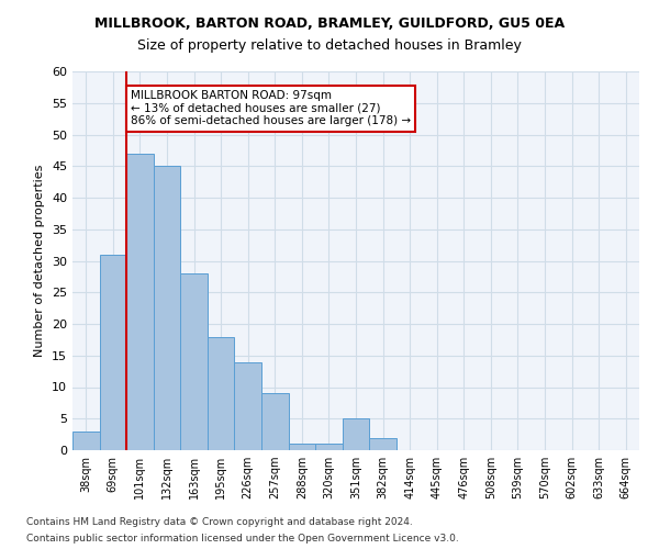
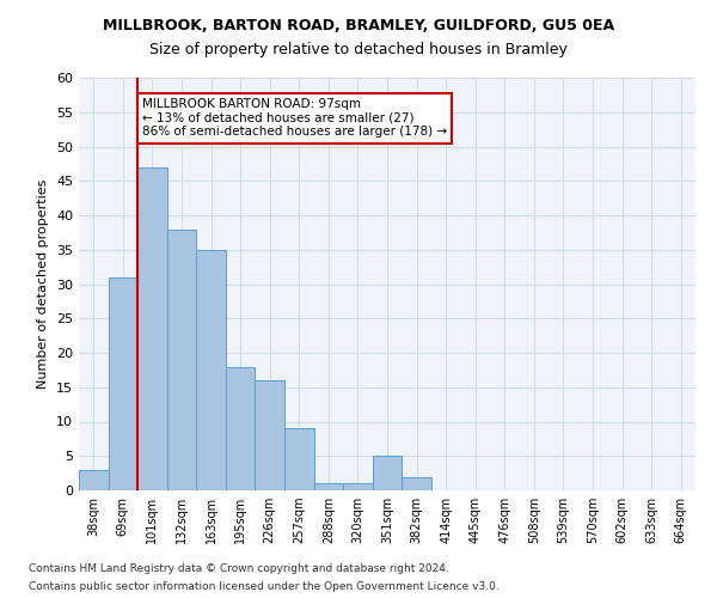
132sqm: 45 -> 38
163sqm: 28 -> 35
226sqm: 14 -> 16
